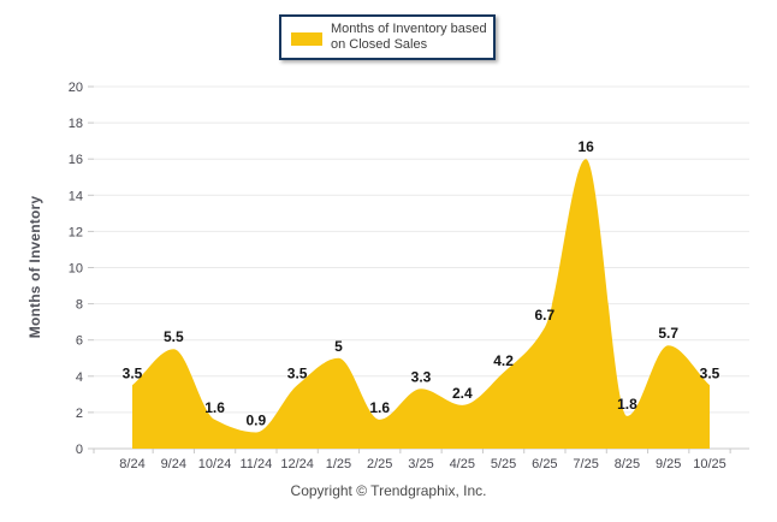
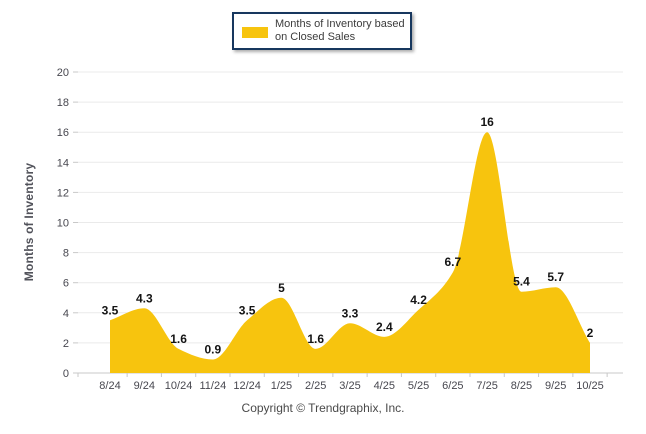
9/24: 5.5 -> 4.3
8/25: 1.8 -> 5.4
10/25: 3.5 -> 2
